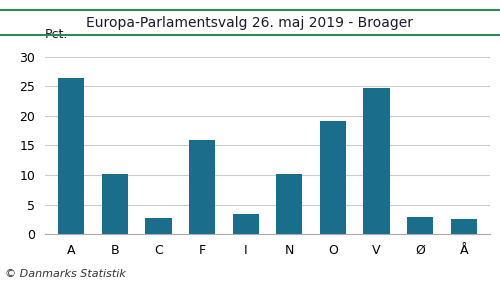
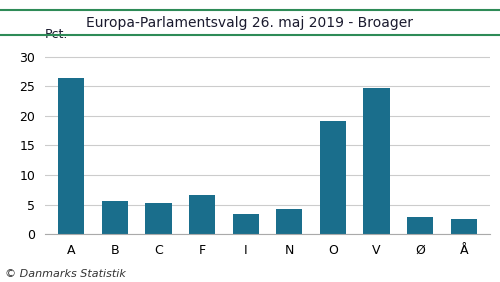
B: 10.2 -> 5.6
C: 2.8 -> 5.2
F: 16.0 -> 6.7
N: 10.2 -> 4.3
